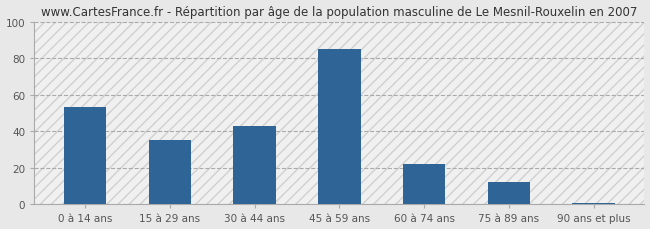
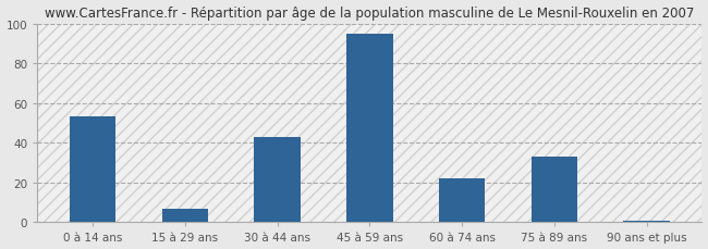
15 à 29 ans: 35 -> 7
45 à 59 ans: 85 -> 95
75 à 89 ans: 12 -> 33
